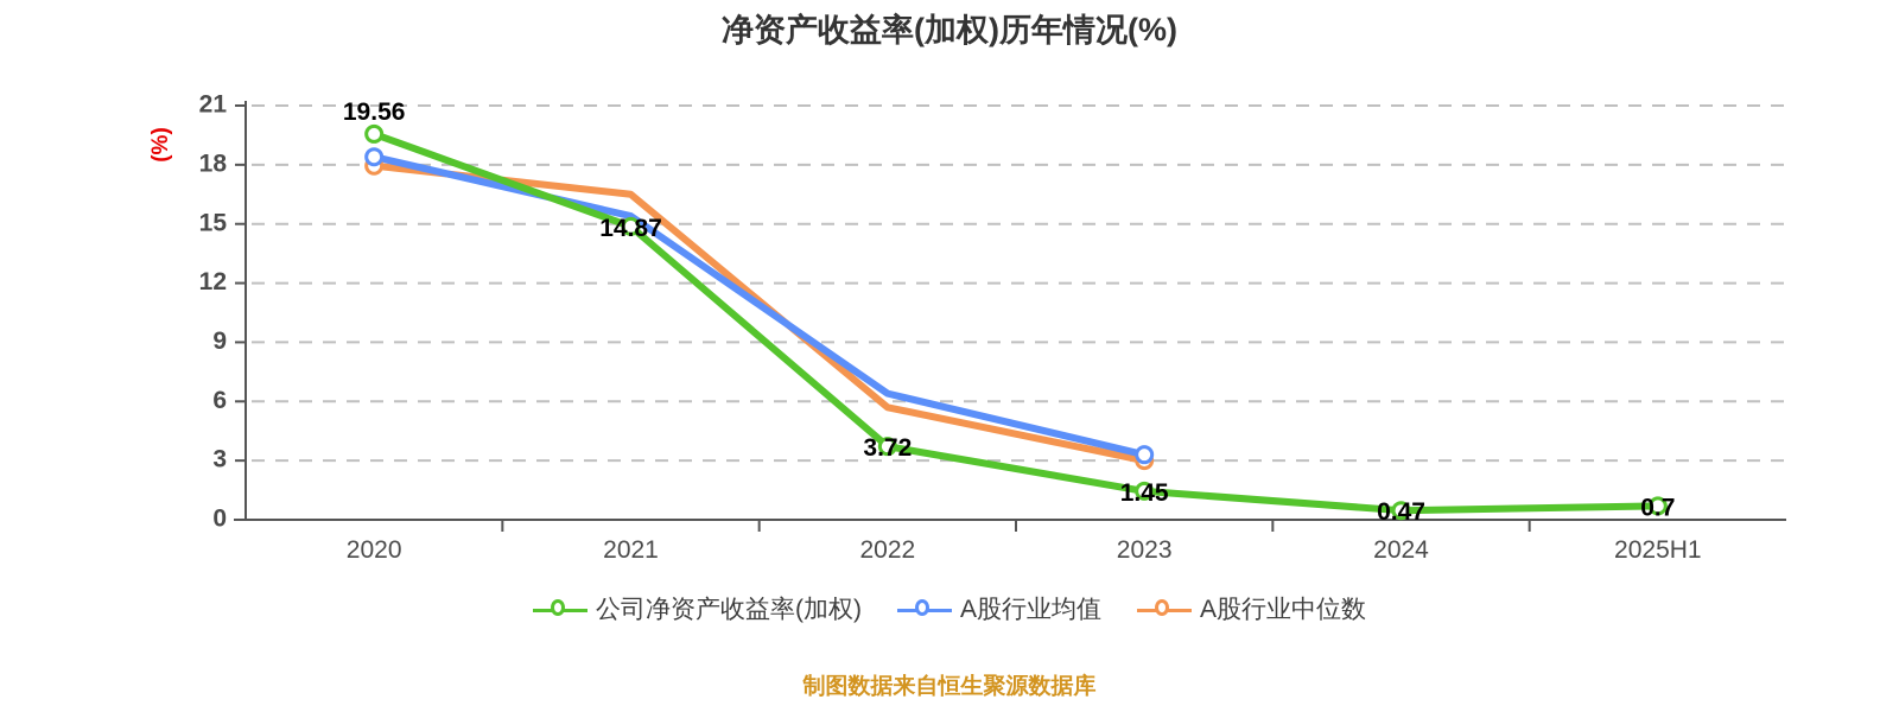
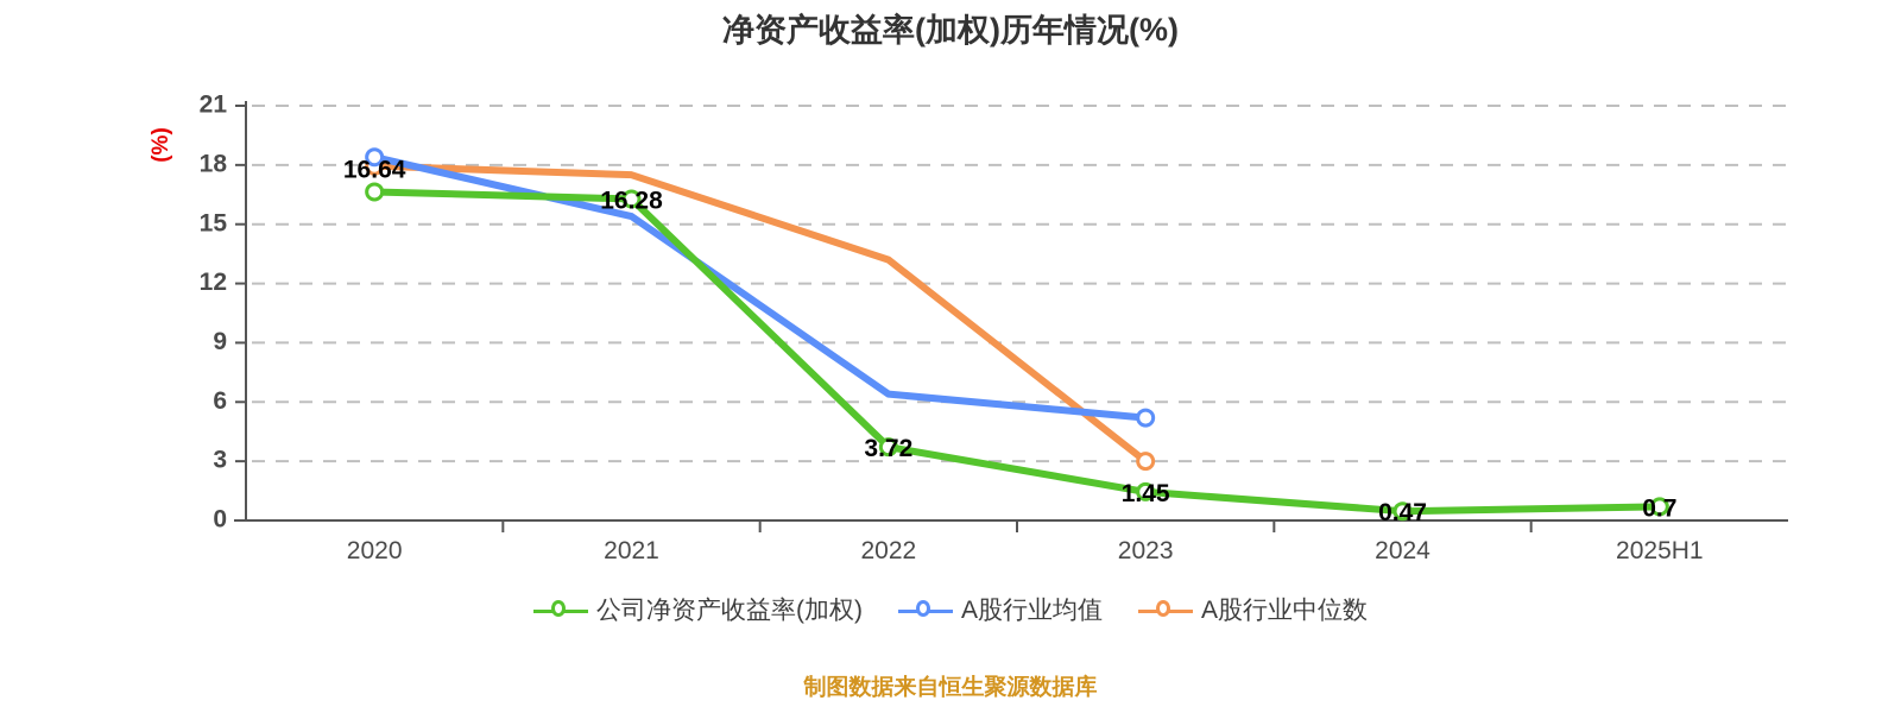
公司净资产收益率(加权)/2020: 19.56 -> 16.64
公司净资产收益率(加权)/2021: 14.87 -> 16.28
A股行业中位数/2021: 16.5 -> 17.5
A股行业中位数/2022: 5.7 -> 13.2
A股行业均值/2023: 3.3 -> 5.2
